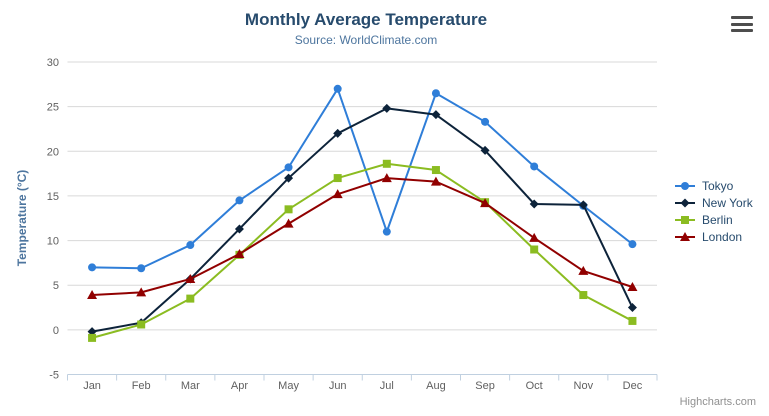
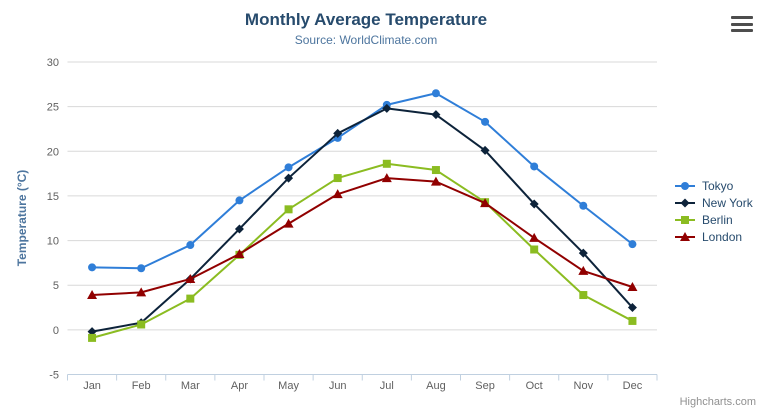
Tokyo/Jun: 27 -> 22
Tokyo/Jul: 11 -> 25
New York/Nov: 14 -> 9
